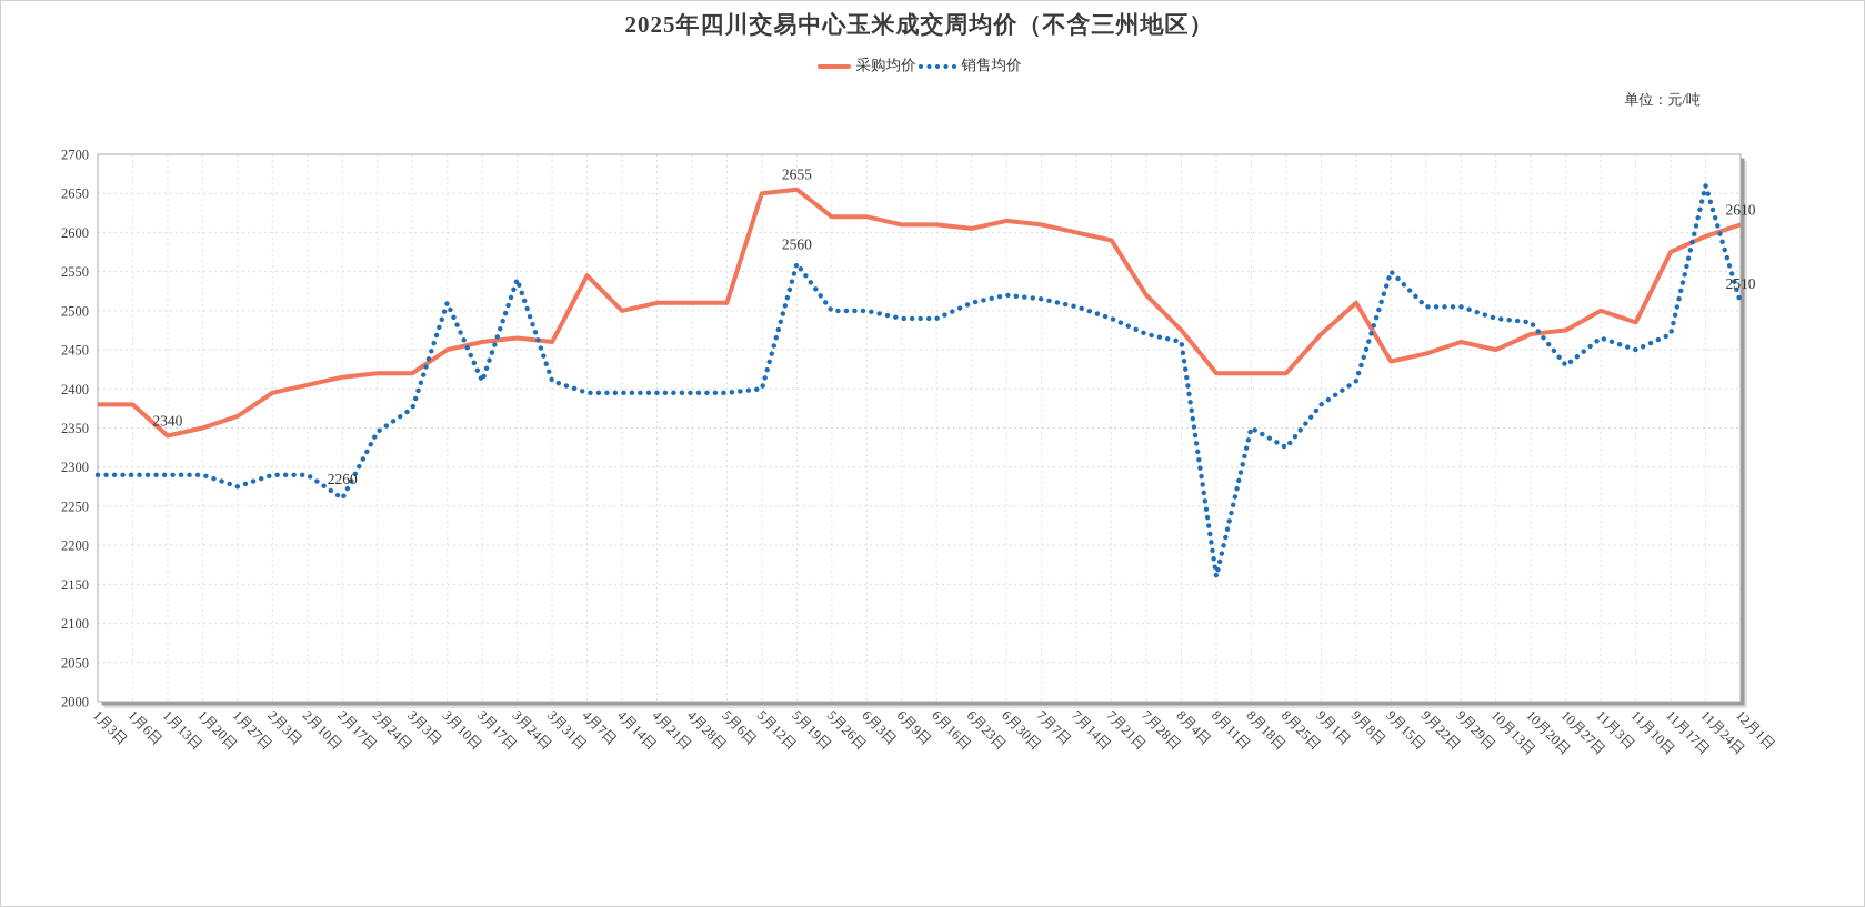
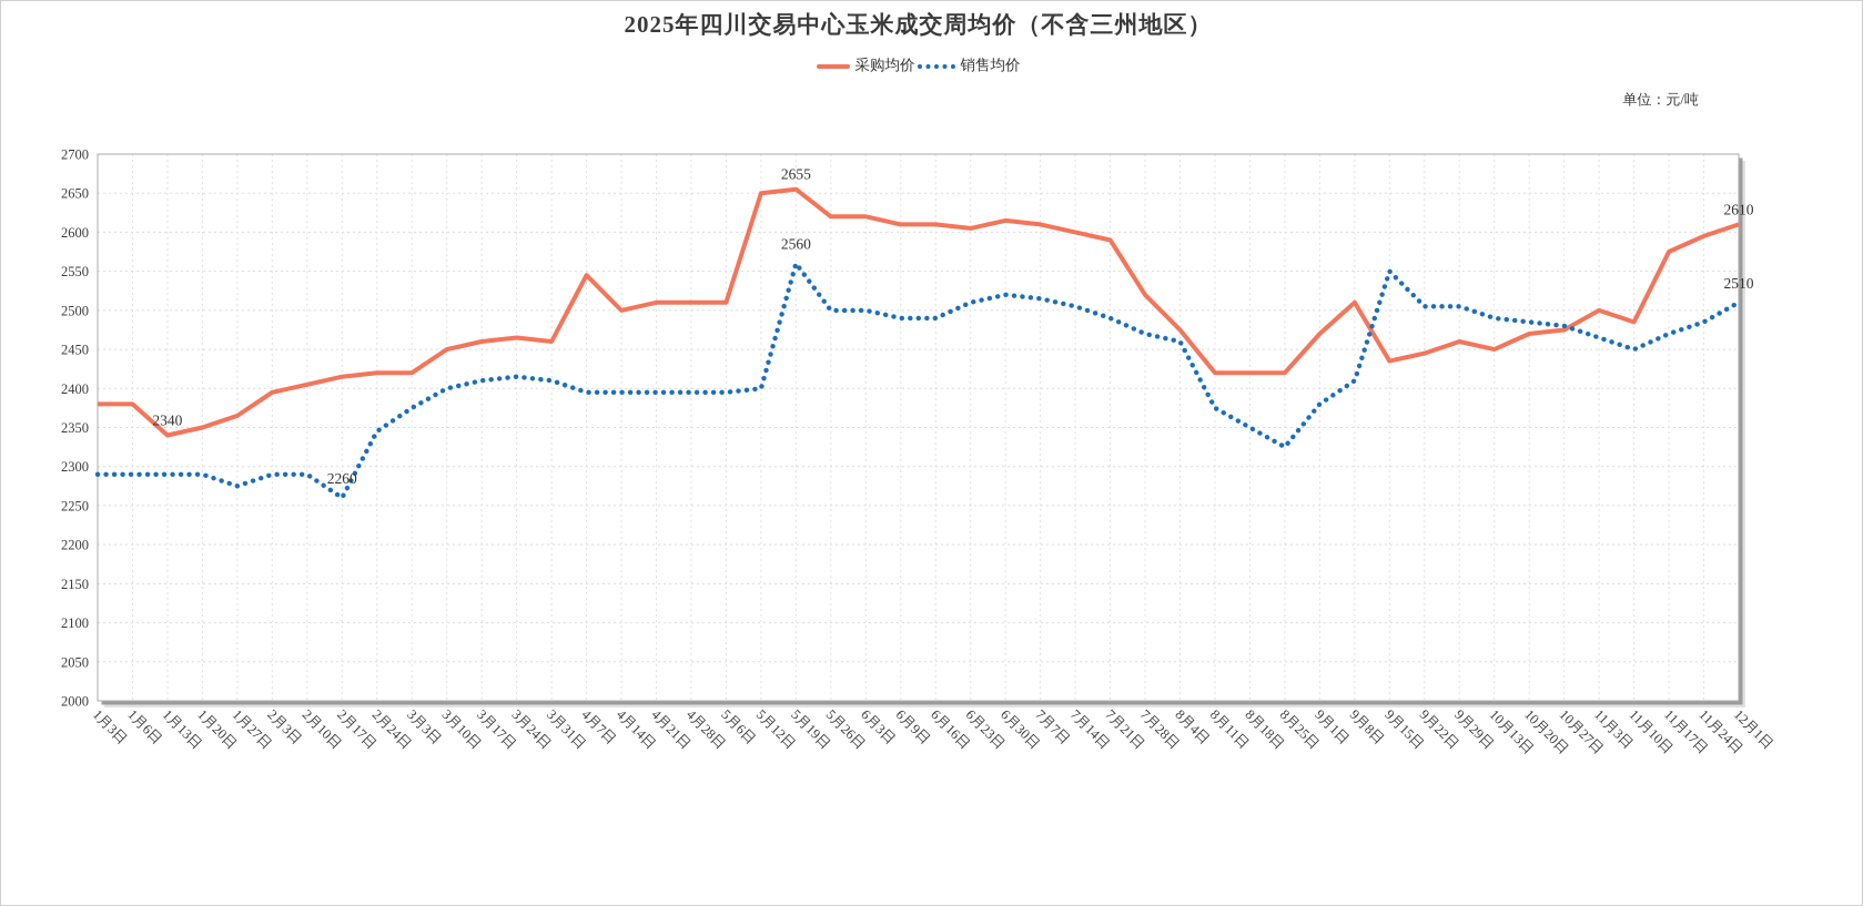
销售均价/3月10日: 2510 -> 2400
销售均价/3月24日: 2540 -> 2420
销售均价/8月11日: 2160 -> 2380
销售均价/10月27日: 2430 -> 2480
销售均价/11月24日: 2660 -> 2480
